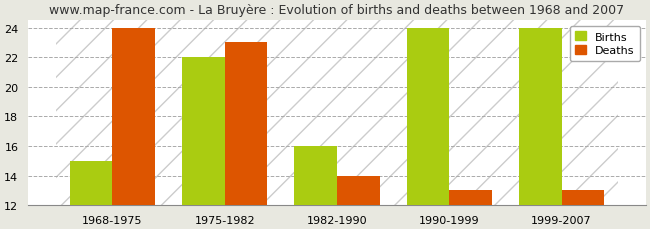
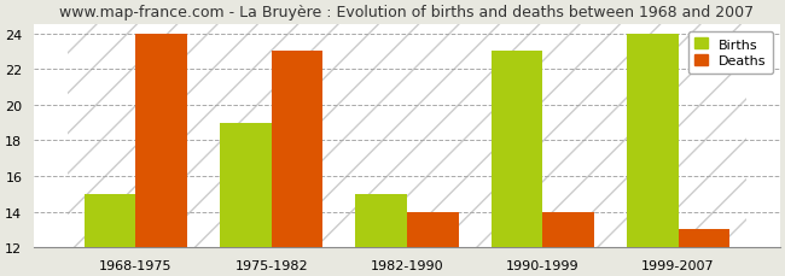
Births/1975-1982: 22 -> 19
Births/1982-1990: 16 -> 15
Births/1990-1999: 24 -> 23
Deaths/1990-1999: 13 -> 14
